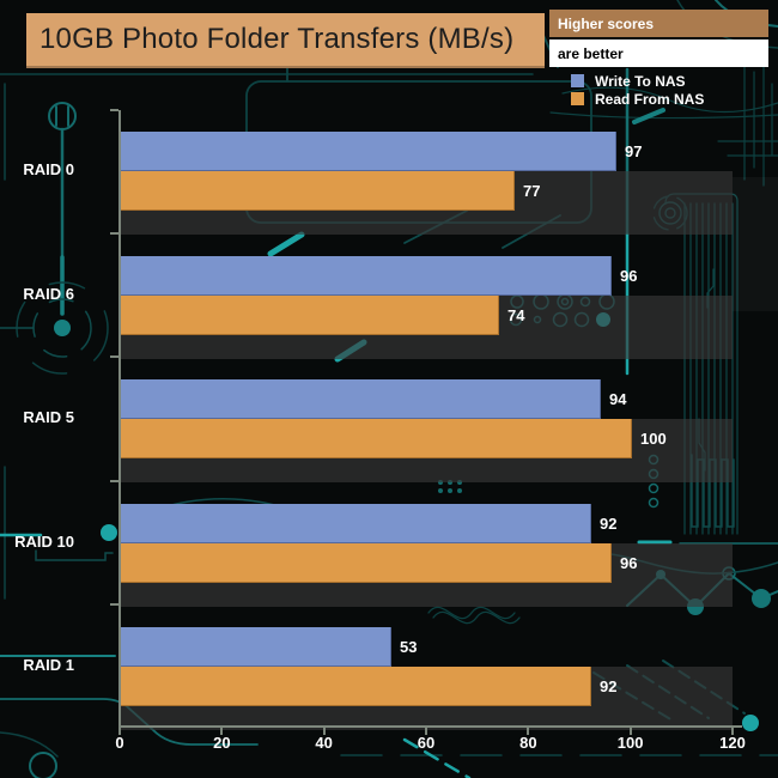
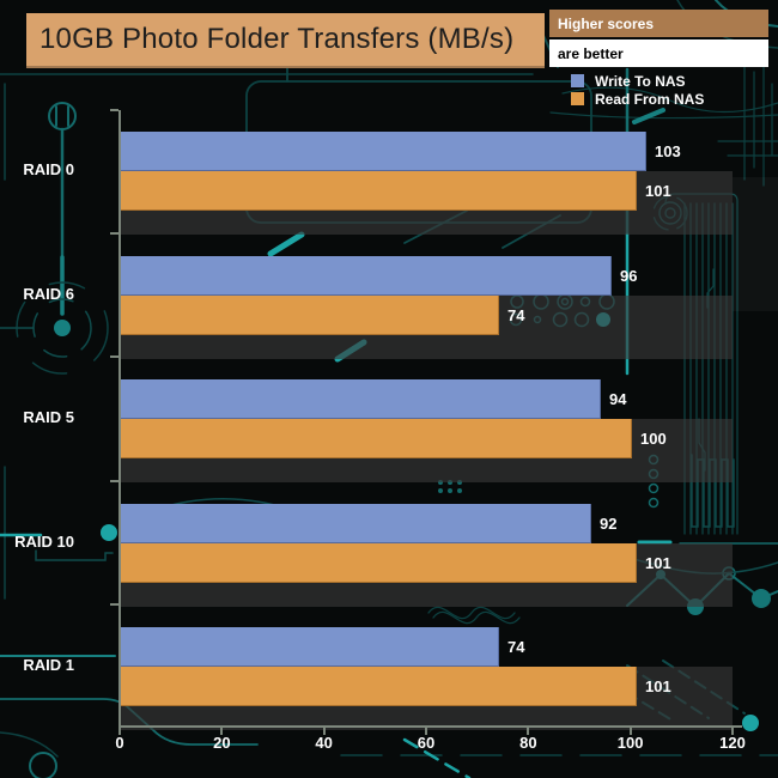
Write To NAS/RAID 0: 97 -> 103
Read From NAS/RAID 0: 77 -> 101
Read From NAS/RAID 10: 96 -> 101
Write To NAS/RAID 1: 53 -> 74
Read From NAS/RAID 1: 92 -> 101
